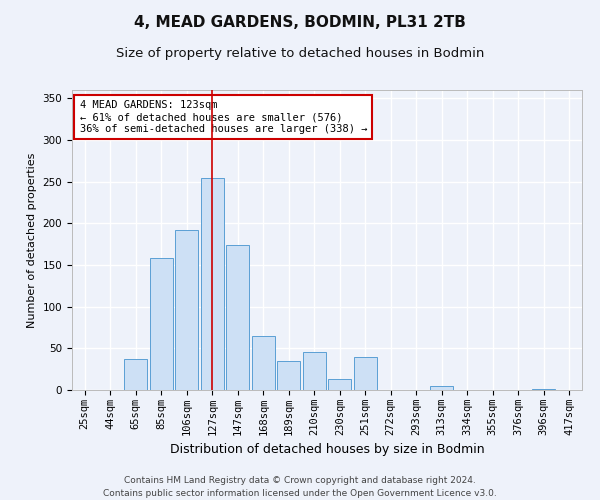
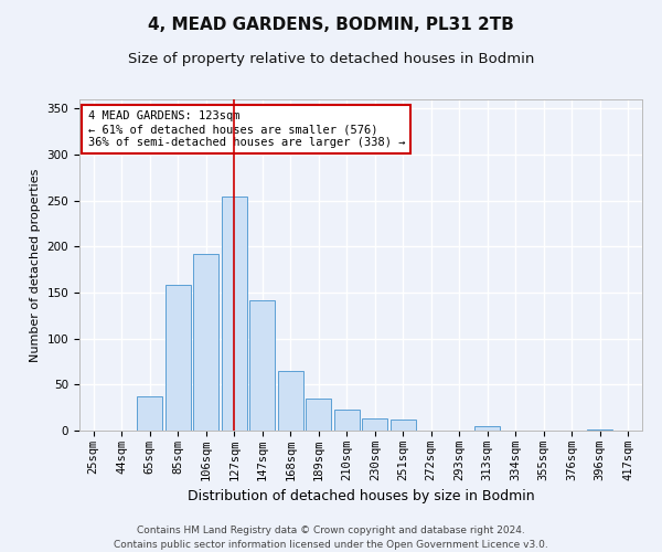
147sqm: 174 -> 142
210sqm: 46 -> 23
251sqm: 40 -> 12
